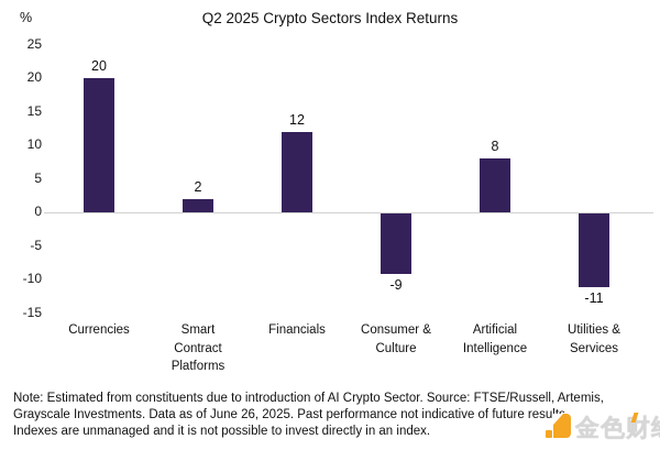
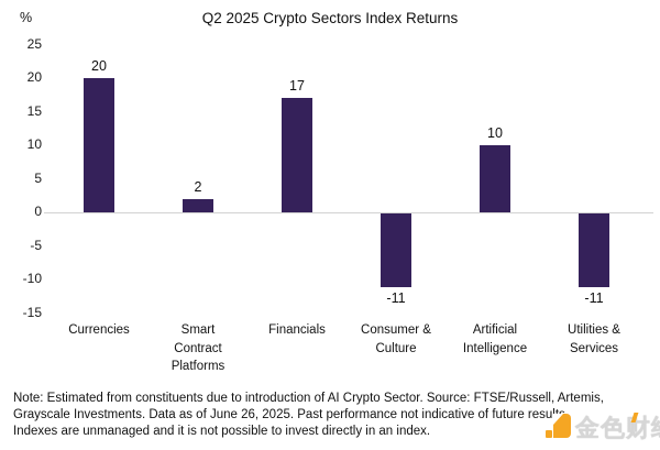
Financials: 12 -> 17
Consumer & Culture: -9 -> -11
Artificial Intelligence: 8 -> 10
